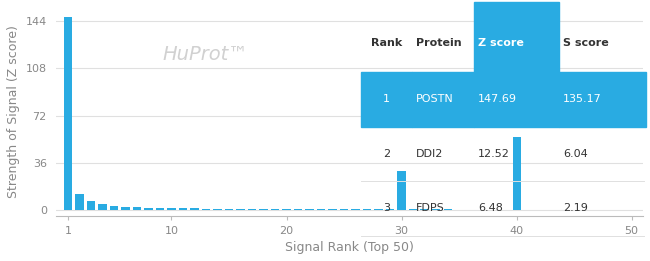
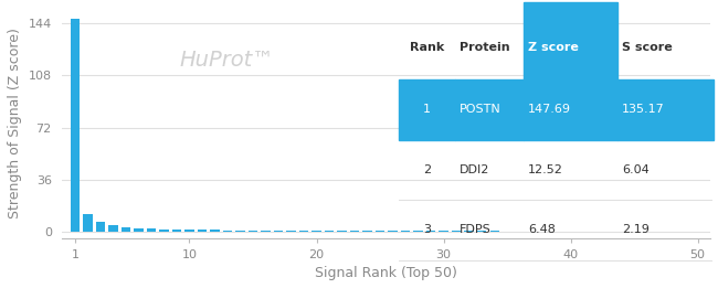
30: 30 -> 0
40: 56 -> 0
